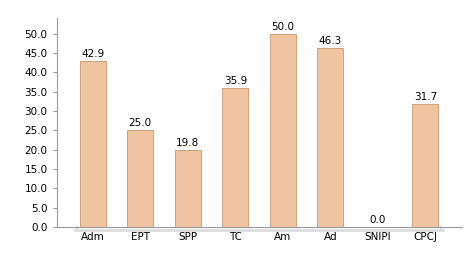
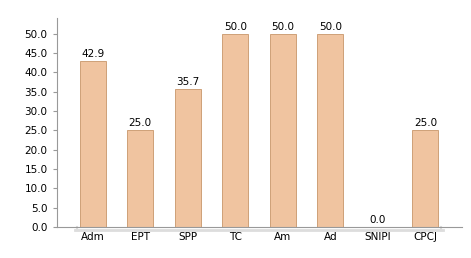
SPP: 19.8 -> 35.7
TC: 35.9 -> 50.0
Ad: 46.3 -> 50.0
CPCJ: 31.7 -> 25.0
